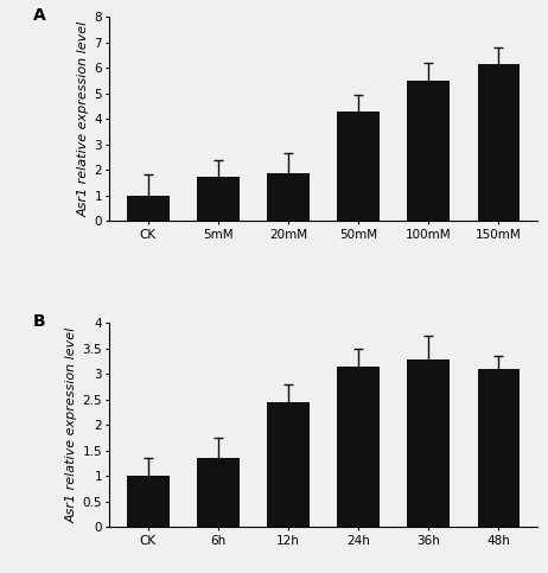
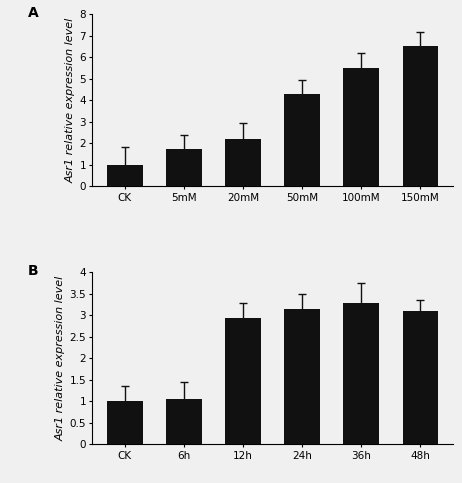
20mM: 1.90 -> 2.20
150mM: 6.15 -> 6.55
6h: 1.35 -> 1.05
12h: 2.45 -> 2.95
